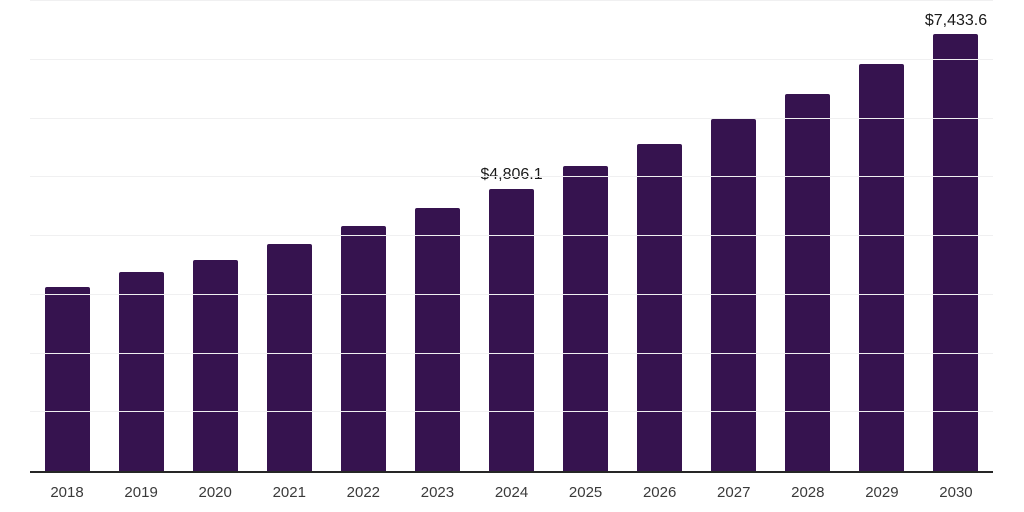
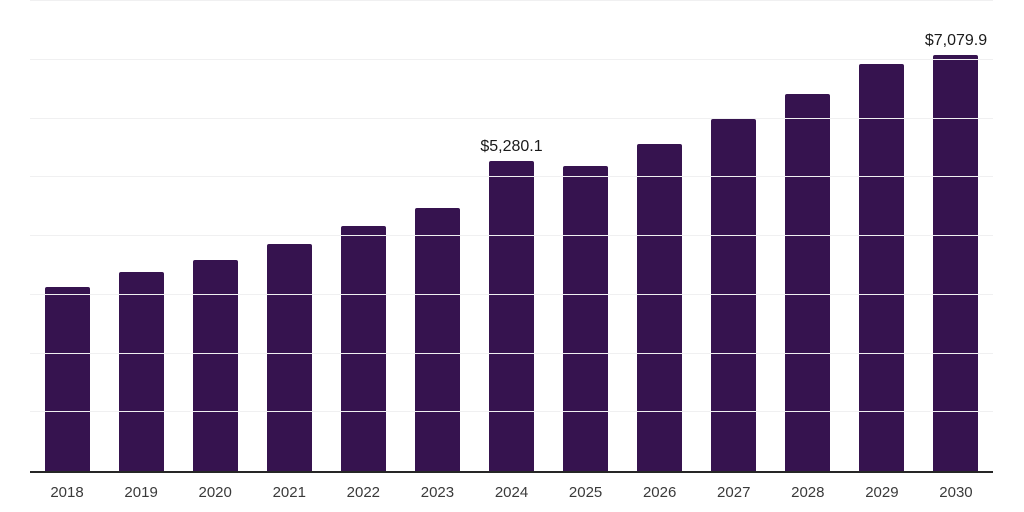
2024: $4,806.1 -> $5,280.1
2030: $7,433.6 -> $7,079.9
